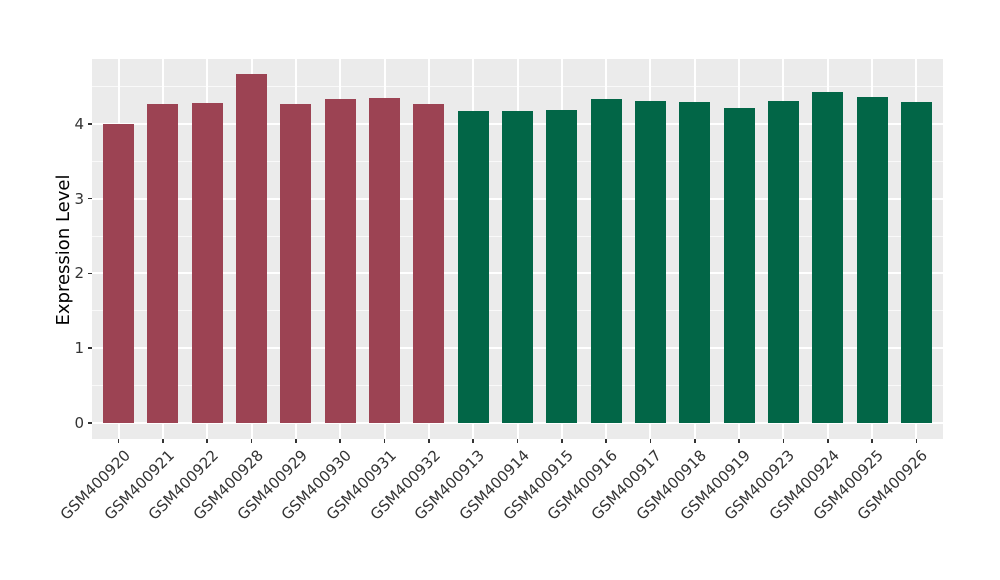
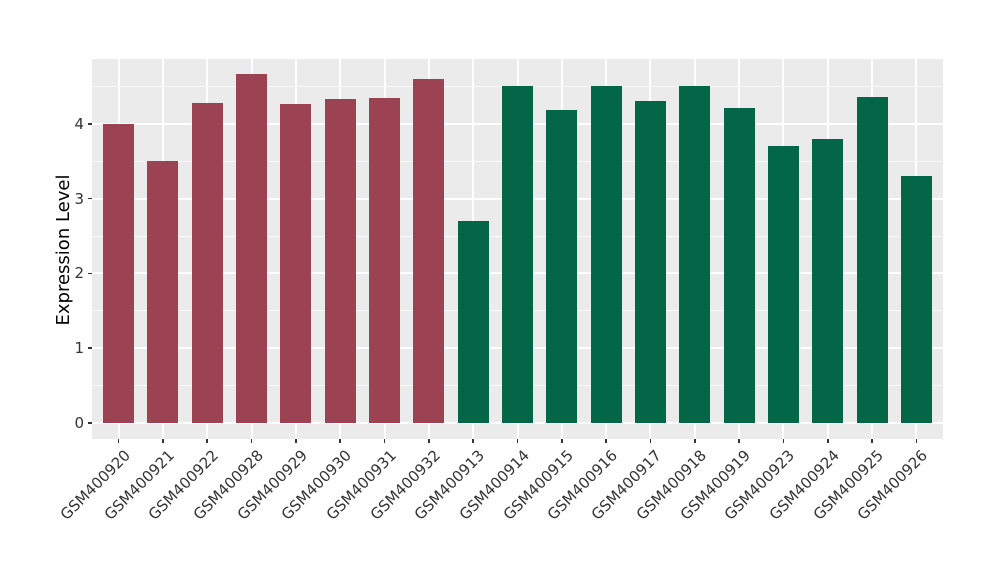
GSM400921: 4.3 -> 3.5
GSM400932: 4.3 -> 4.6
GSM400913: 4.2 -> 2.7
GSM400914: 4.2 -> 4.5
GSM400916: 4.3 -> 4.5
GSM400918: 4.3 -> 4.5
GSM400923: 4.3 -> 3.7
GSM400924: 4.4 -> 3.8
GSM400926: 4.3 -> 3.3
